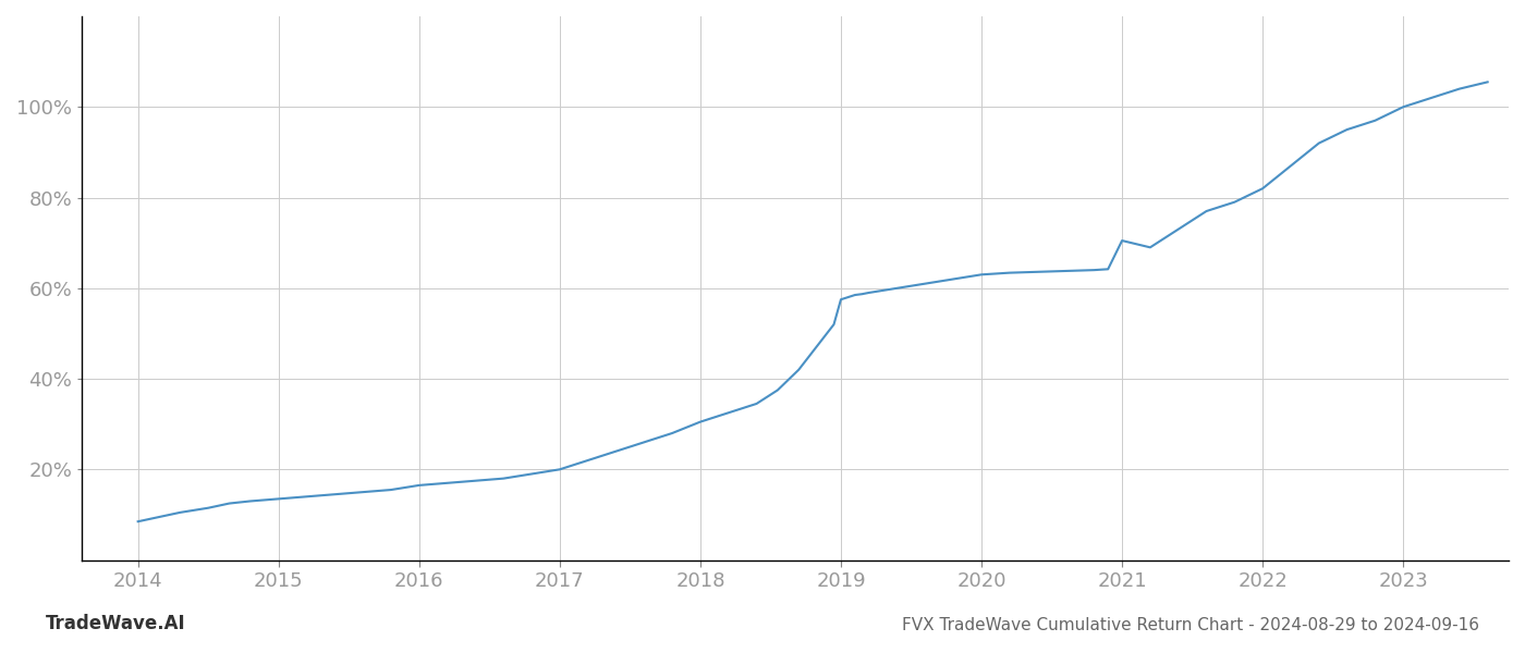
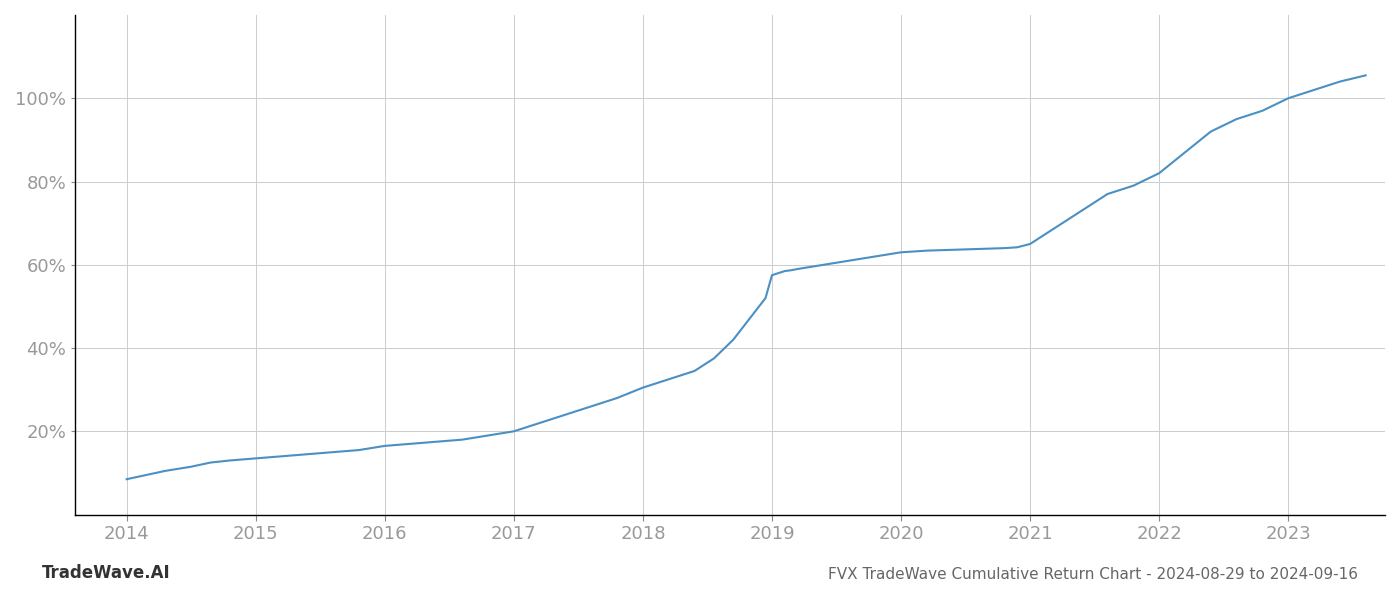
2021: 70.5% -> 65.0%
